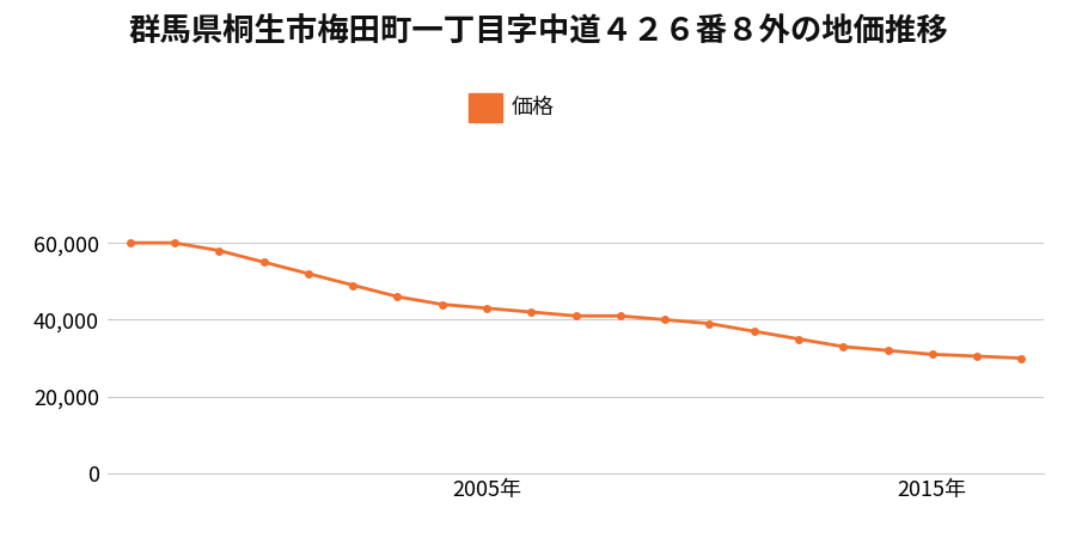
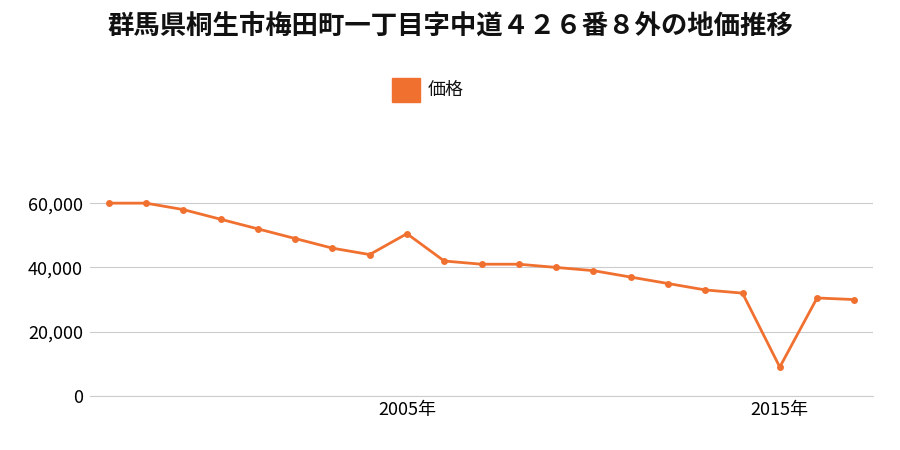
2005年: 43,000 -> 50,500
2015年: 31,000 -> 9,000
